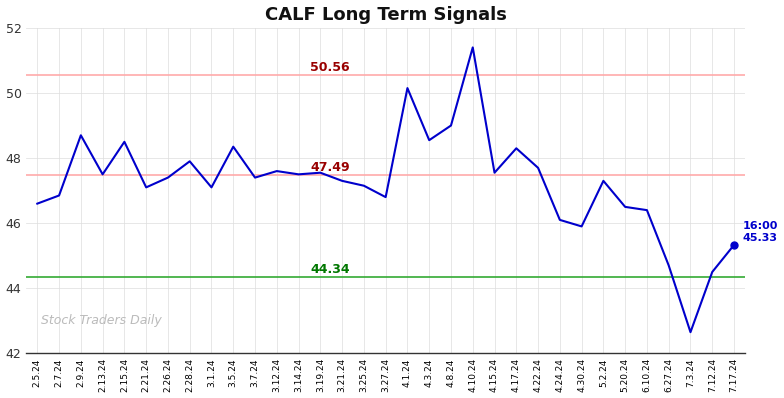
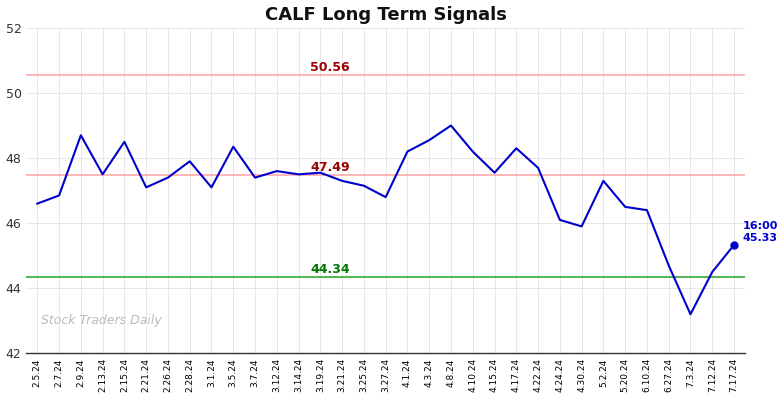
4.1.24: 50.15 -> 48.20
4.10.24: 51.40 -> 48.20
7.3.24: 42.65 -> 43.20
